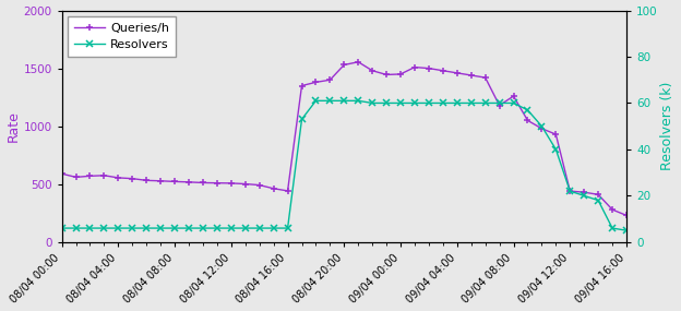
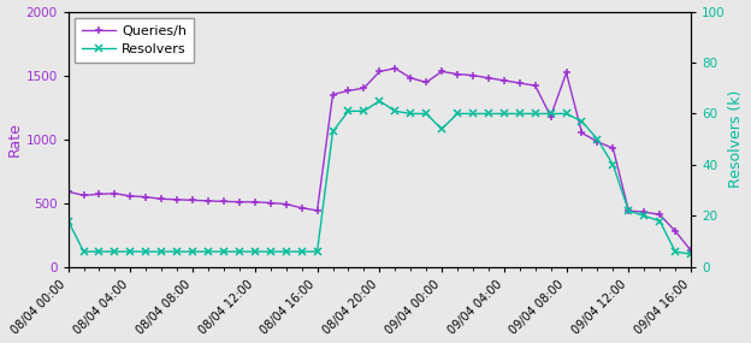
Resolvers/08/04 00:00: 6 -> 18
Resolvers/08/04 20:00: 61 -> 65
Queries/h/09/04 00:00: 1450 -> 1530
Resolvers/09/04 00:00: 60 -> 54
Queries/h/09/04 08:00: 1260 -> 1520
Queries/h/09/04 16:00: 230 -> 130
